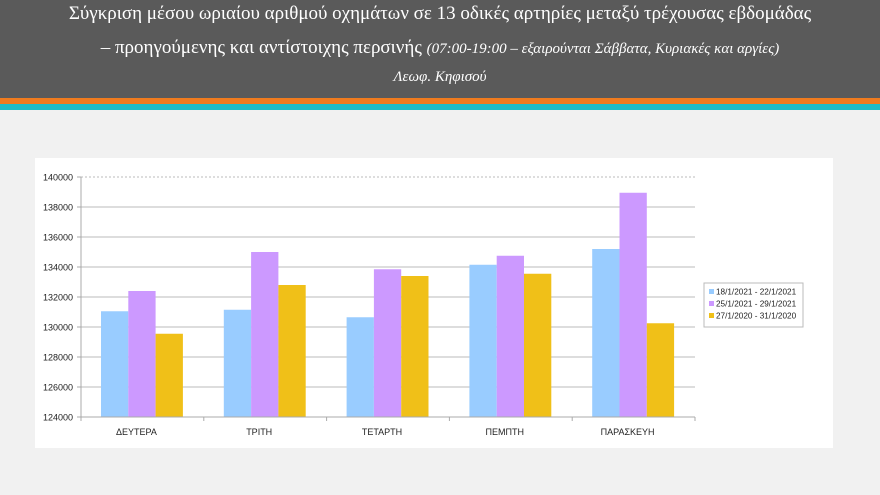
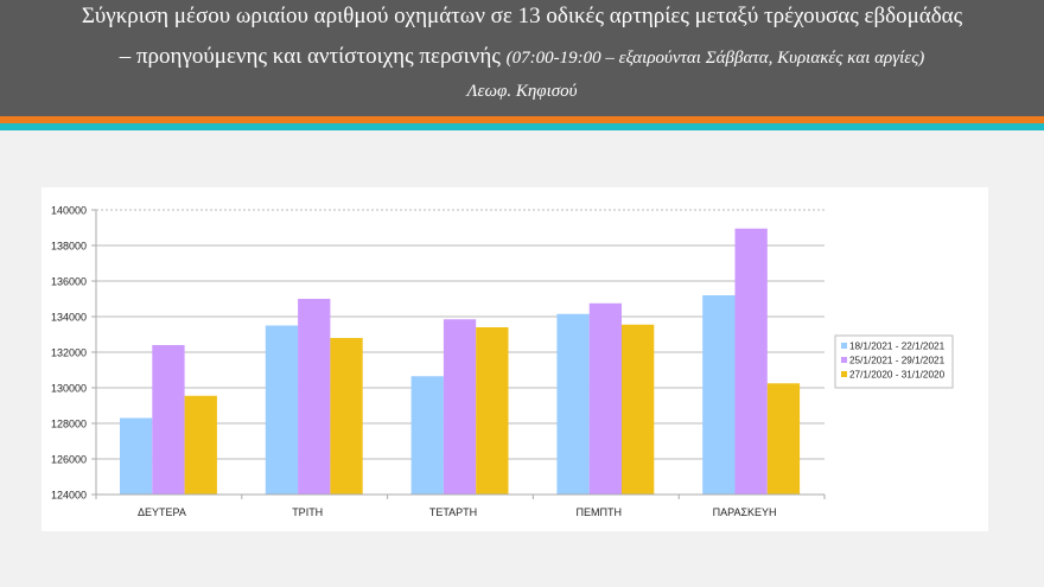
18/1/2021 - 22/1/2021/ΔΕΥΤΕΡΑ: 131000 -> 128300
18/1/2021 - 22/1/2021/ΤΡΙΤΗ: 131200 -> 133500
